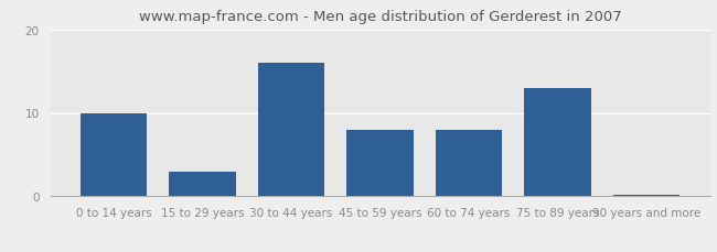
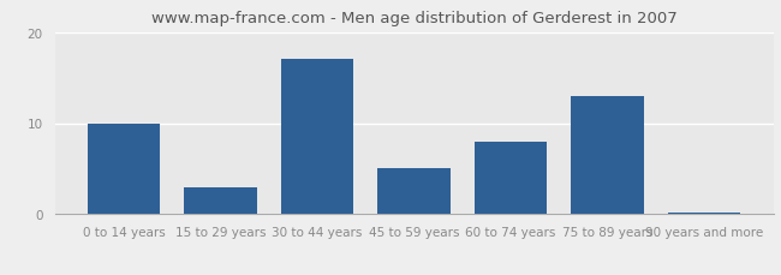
30 to 44 years: 16.0 -> 17.0
45 to 59 years: 8.0 -> 5.0
